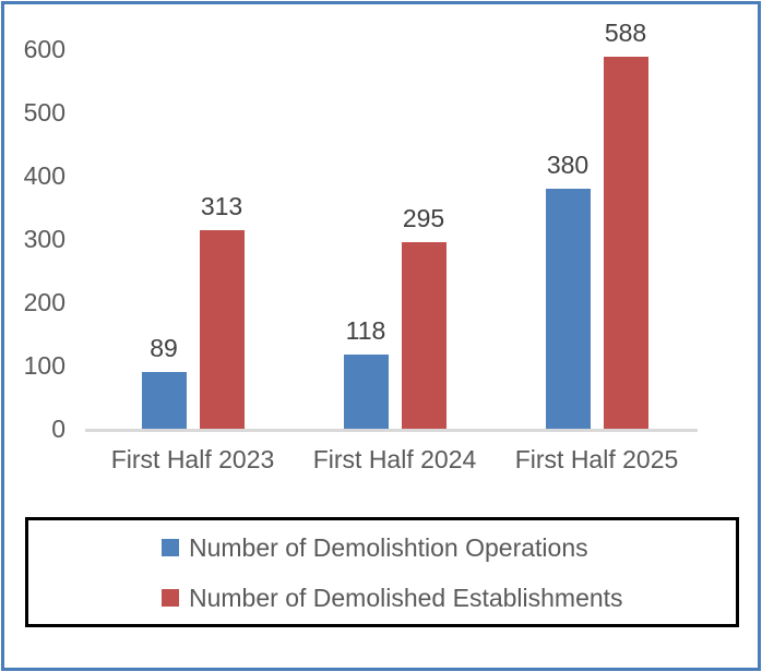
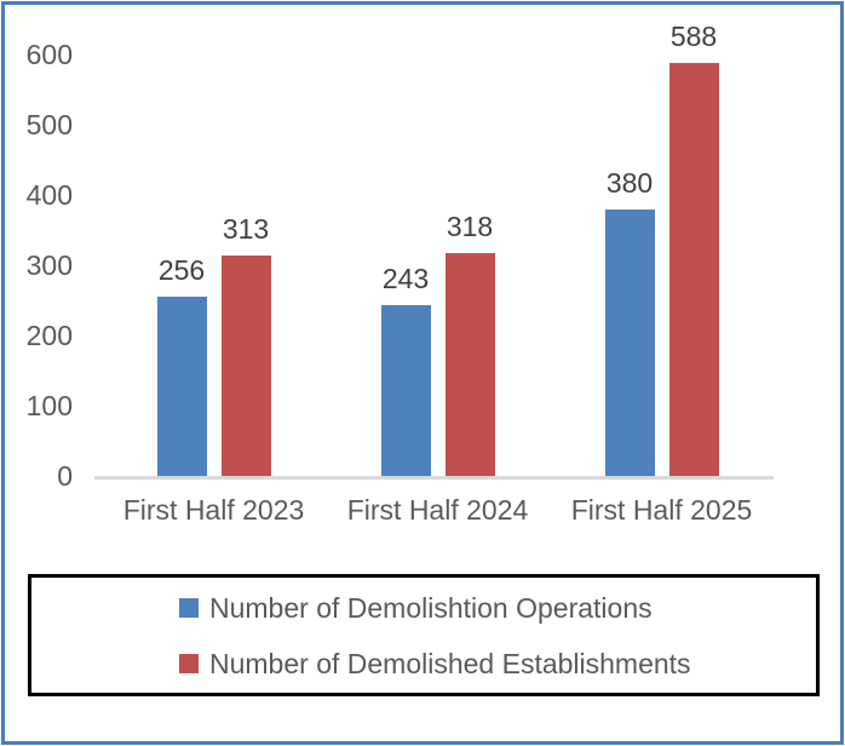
Number of Demolishtion Operations/First Half 2023: 89 -> 256
Number of Demolishtion Operations/First Half 2024: 118 -> 243
Number of Demolished Establishments/First Half 2024: 295 -> 318
